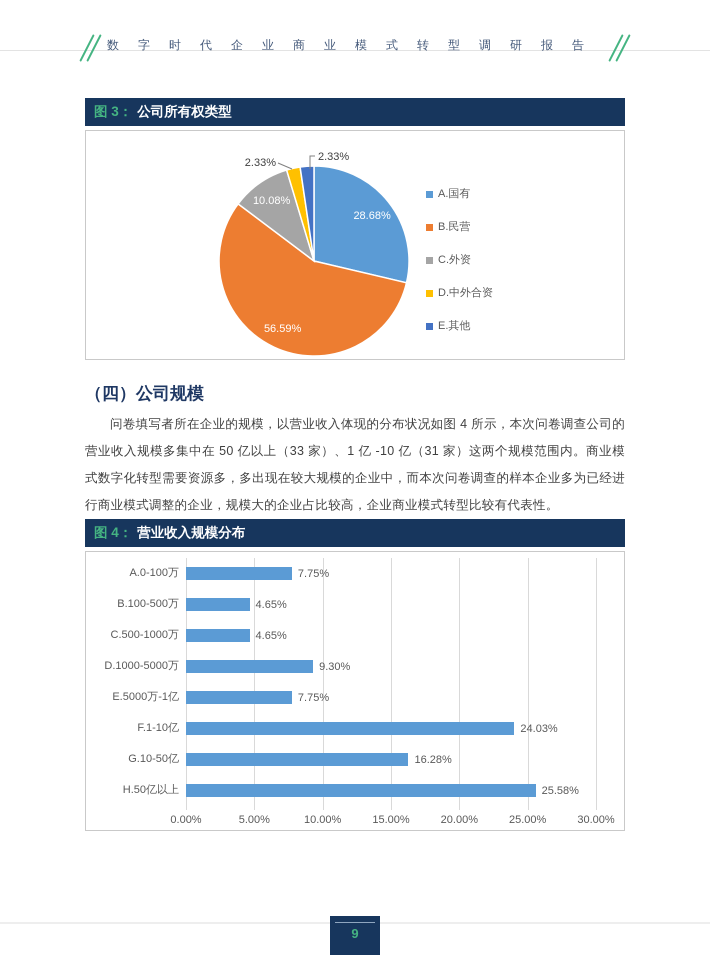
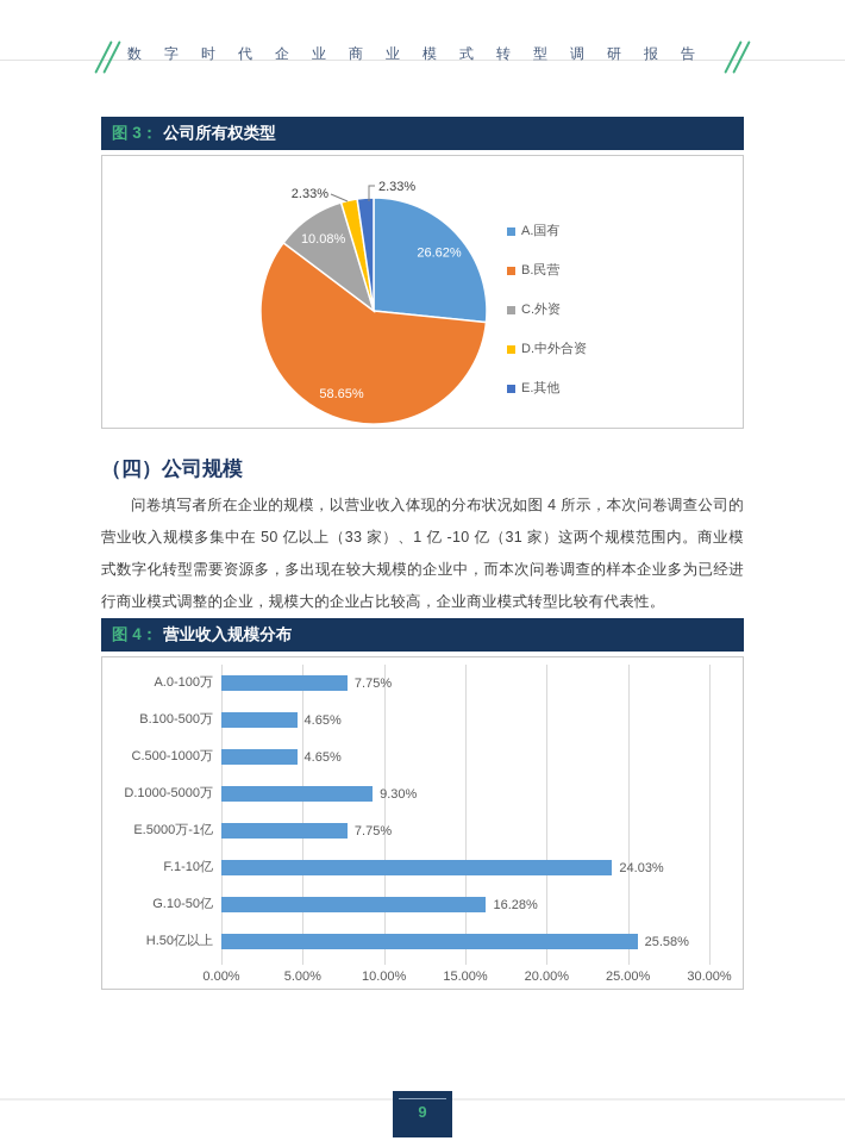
公司所有权类型/A.国有: 28.68% -> 26.62%
公司所有权类型/B.民营: 56.59% -> 58.65%
